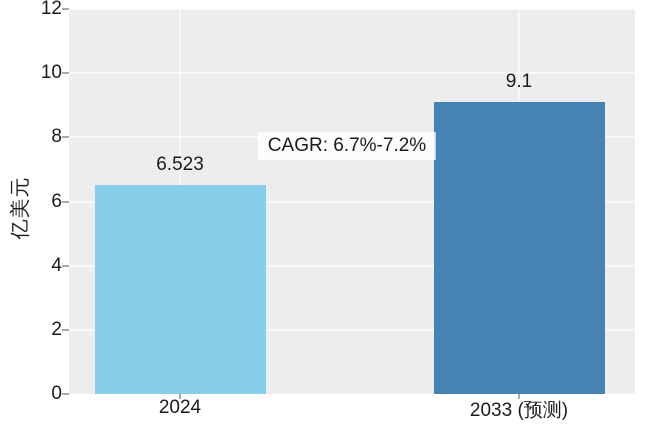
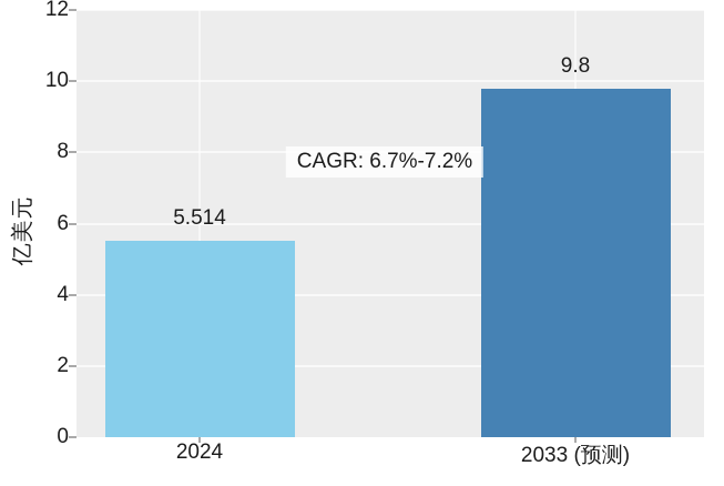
2024: 6.523 -> 5.514
2033 (预测): 9.1 -> 9.8
